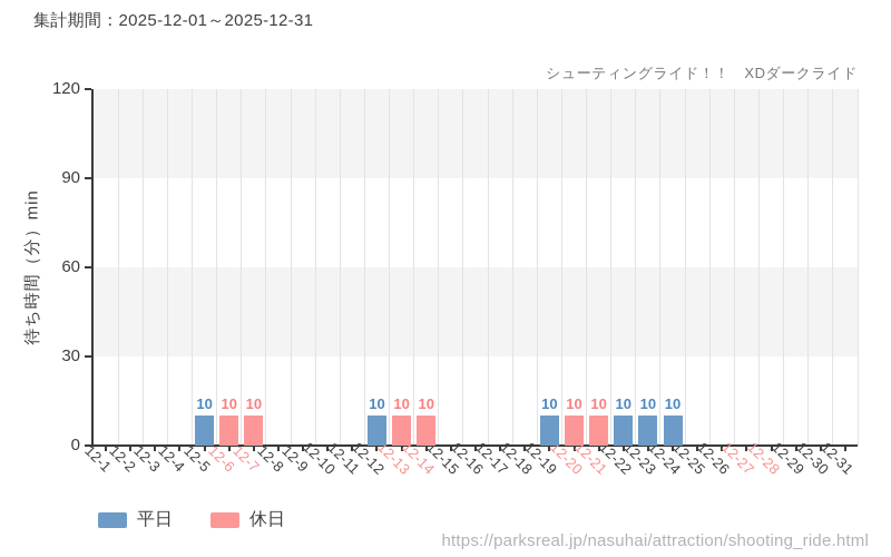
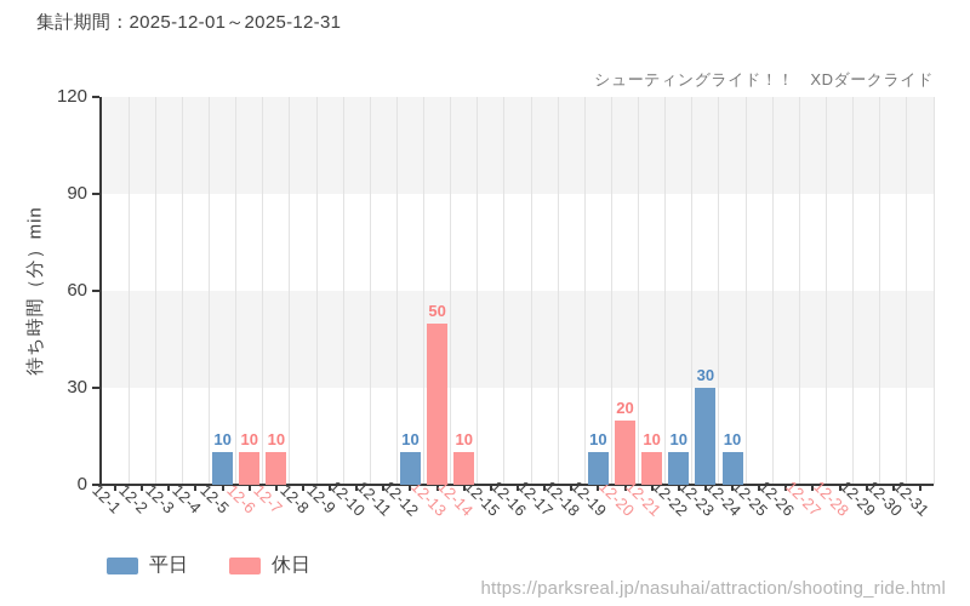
休日/12-13: 10 -> 50
休日/12-20: 10 -> 20
平日/12-23: 10 -> 30
